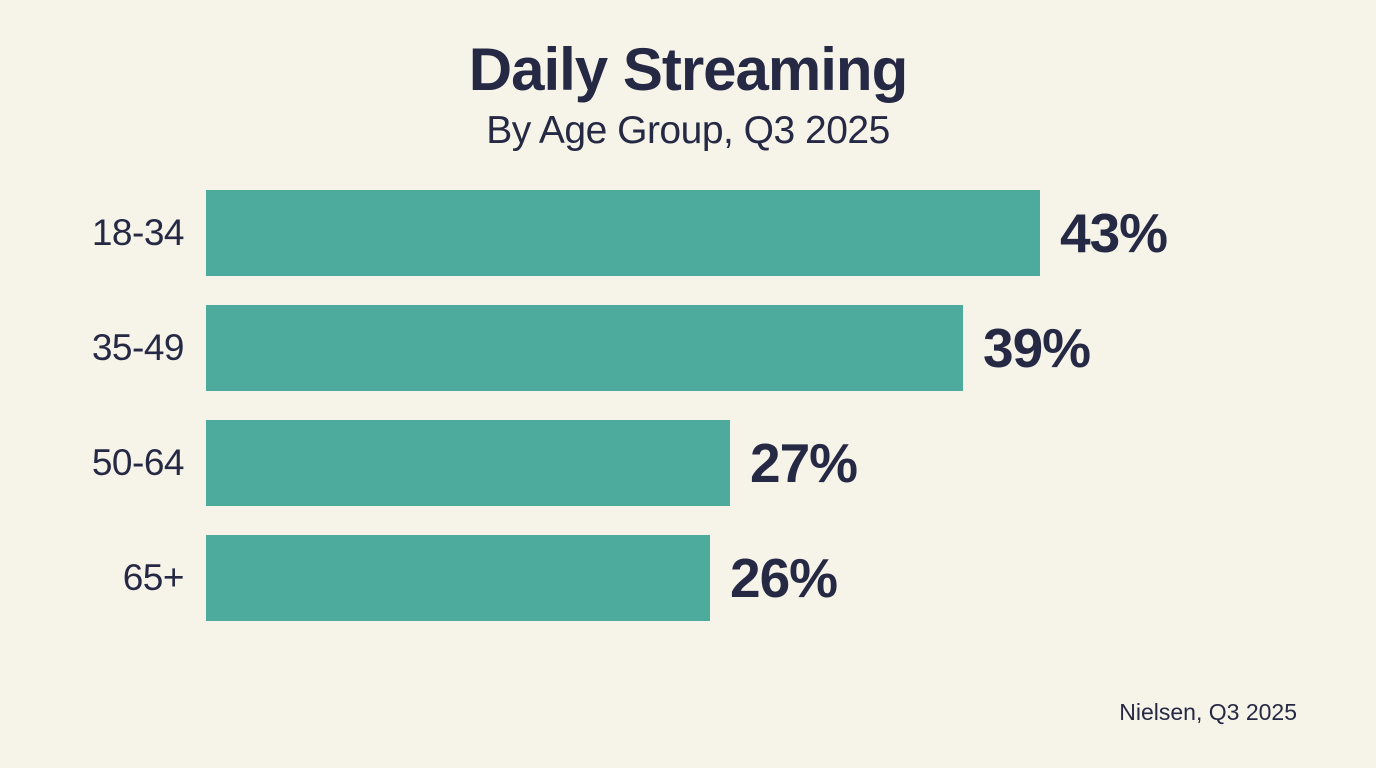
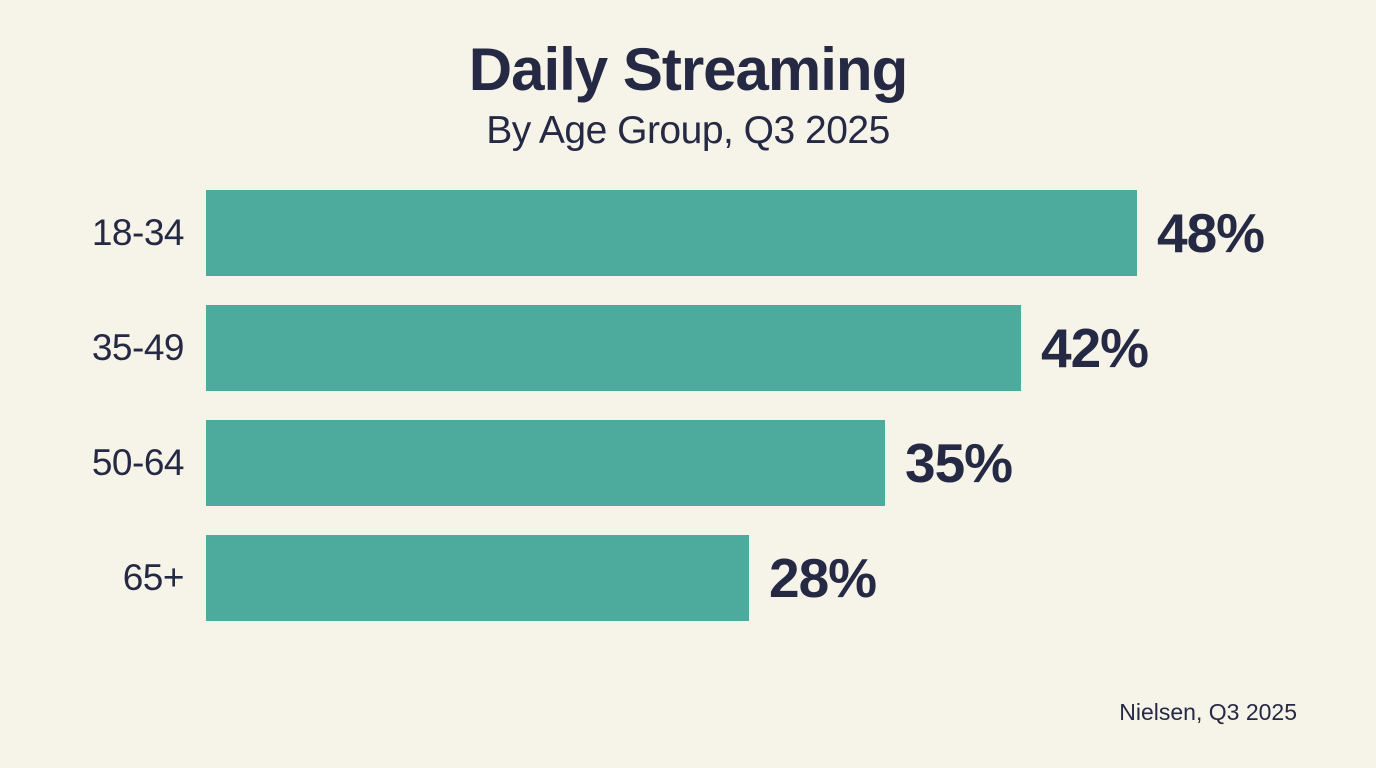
18-34: 43% -> 48%
35-49: 39% -> 42%
50-64: 27% -> 35%
65+: 26% -> 28%
